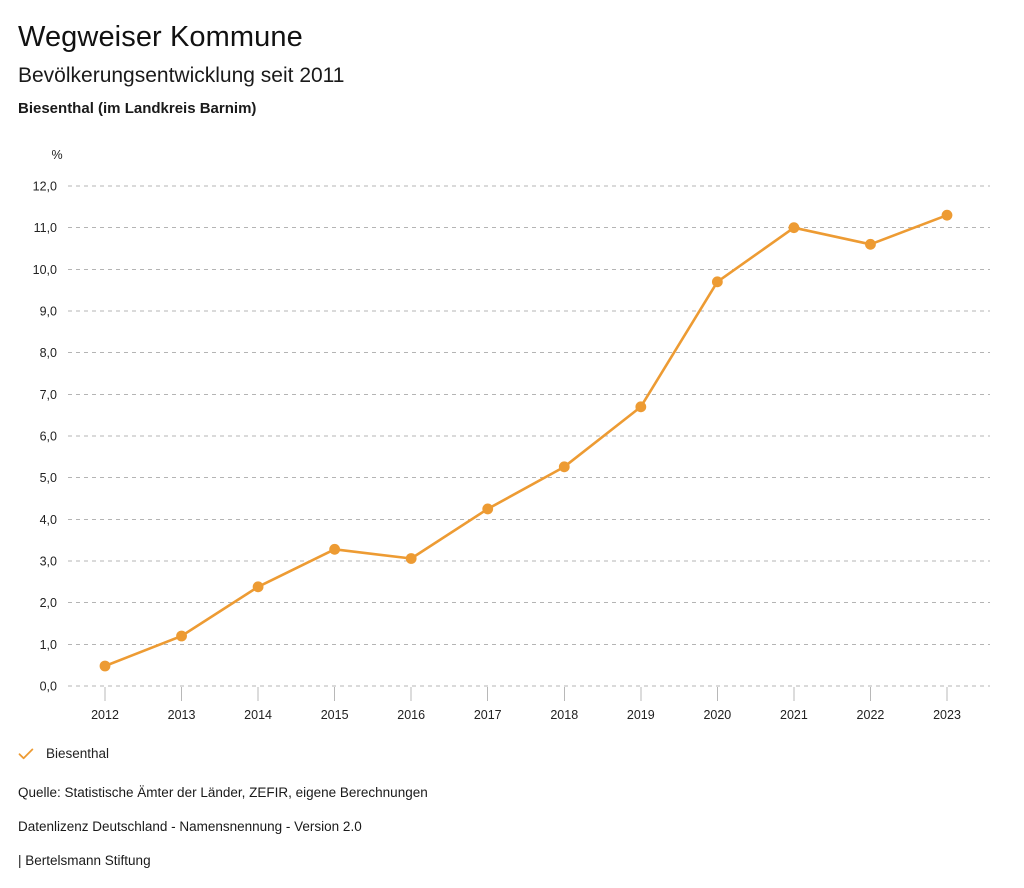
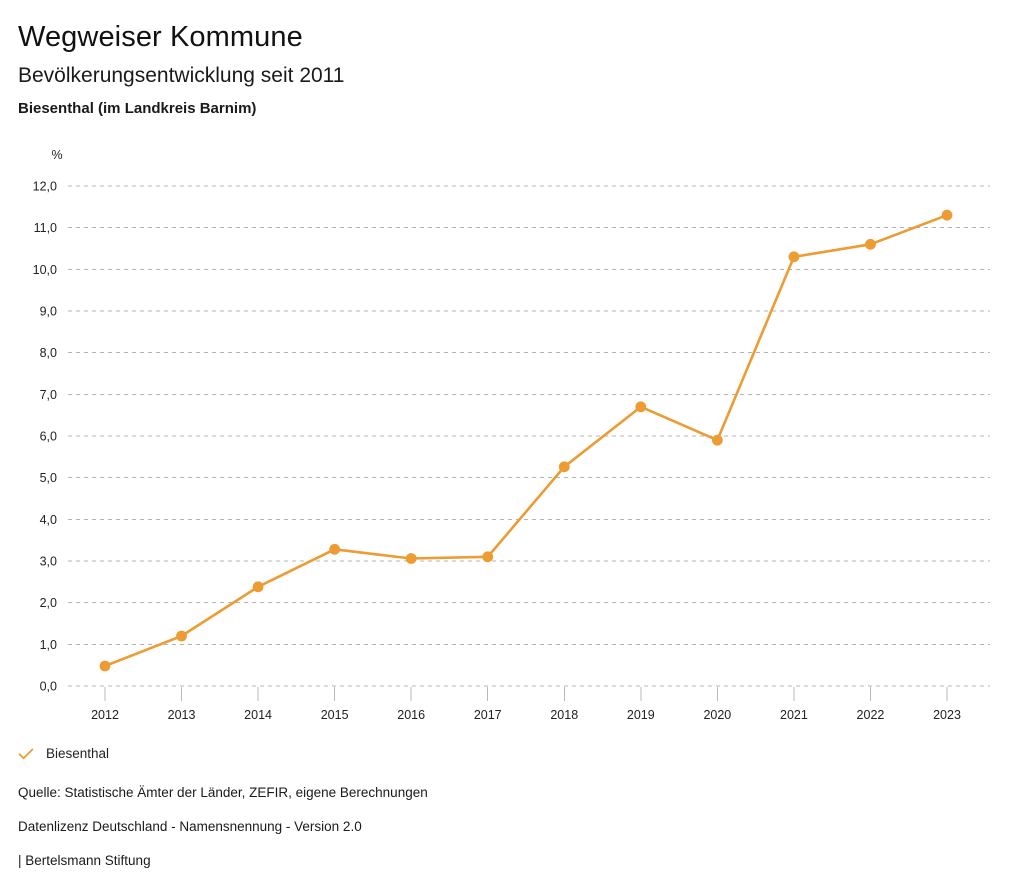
2017: 4,2 -> 3,1
2020: 9,7 -> 5,9
2021: 11,0 -> 10,3
